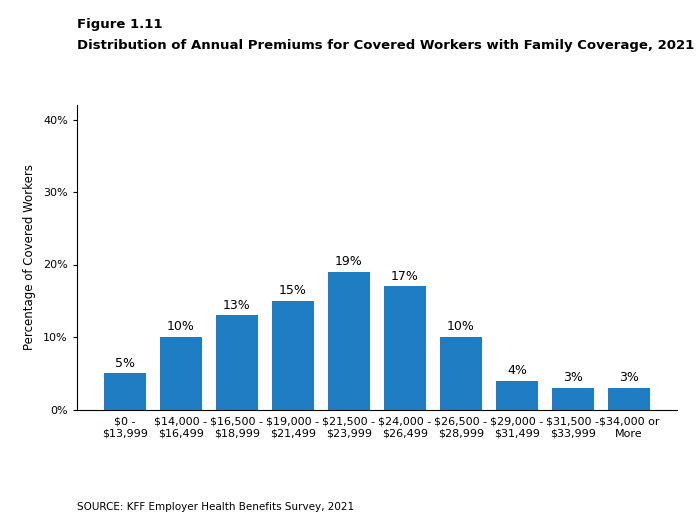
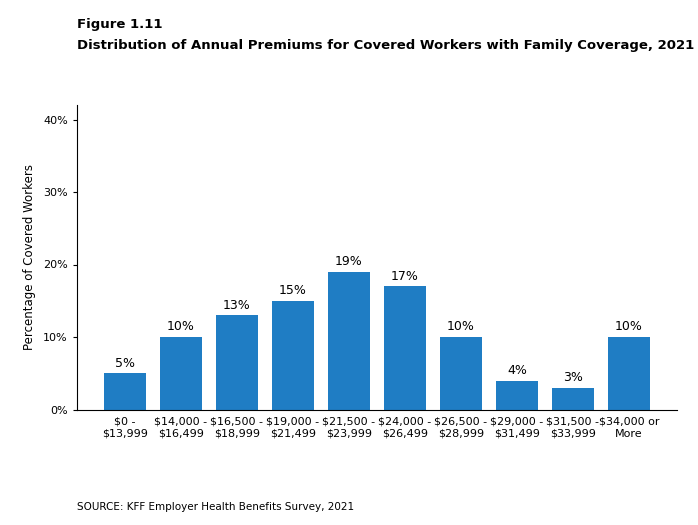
$34,000 or More: 3% -> 10%
